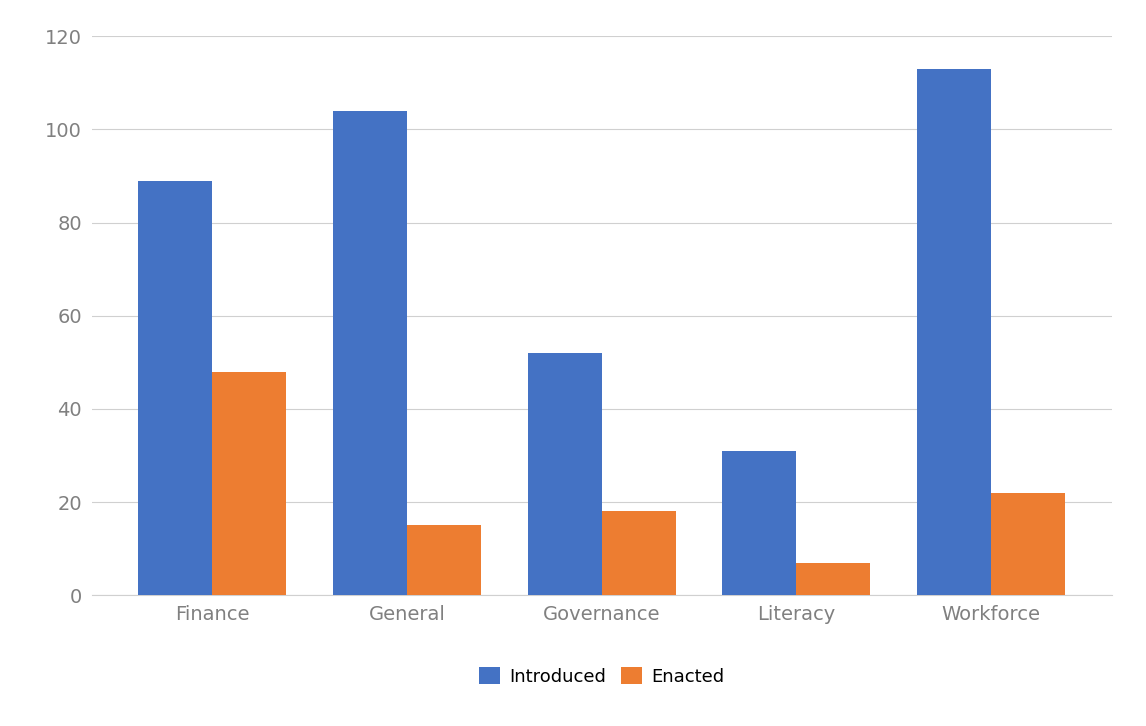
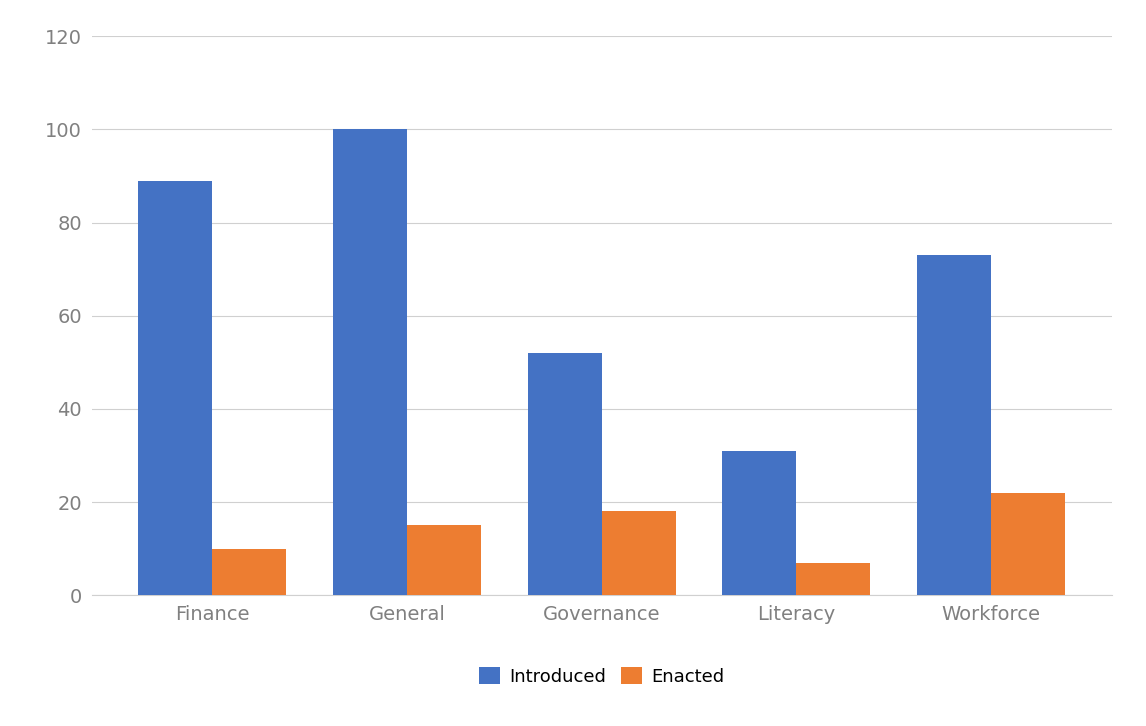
Enacted/Finance: 48 -> 10
Introduced/General: 104 -> 100
Introduced/Workforce: 113 -> 73
